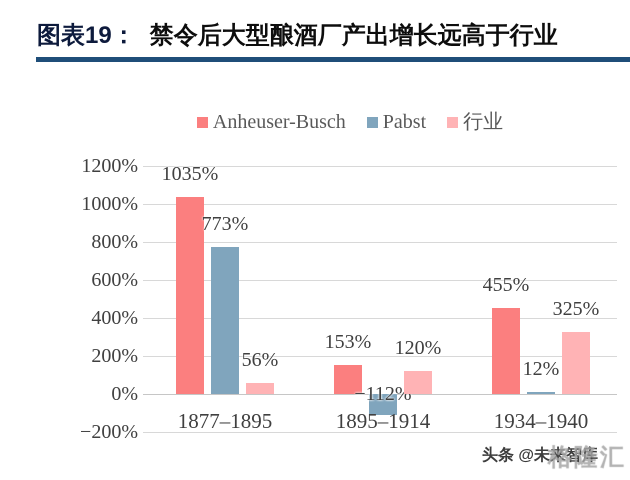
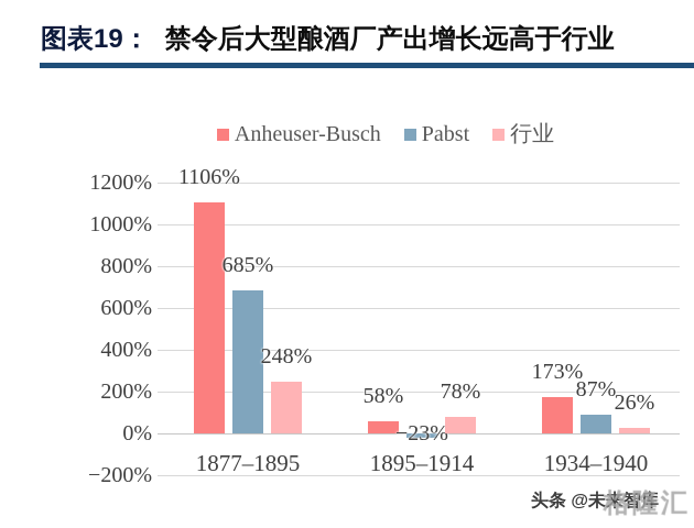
Anheuser-Busch/1877–1895: 1035% -> 1106%
Pabst/1877–1895: 773% -> 685%
行业/1877–1895: 56% -> 248%
Anheuser-Busch/1895–1914: 153% -> 58%
Pabst/1895–1914: −112% -> −23%
行业/1895–1914: 120% -> 78%
Anheuser-Busch/1934–1940: 455% -> 173%
Pabst/1934–1940: 12% -> 87%
行业/1934–1940: 325% -> 26%
